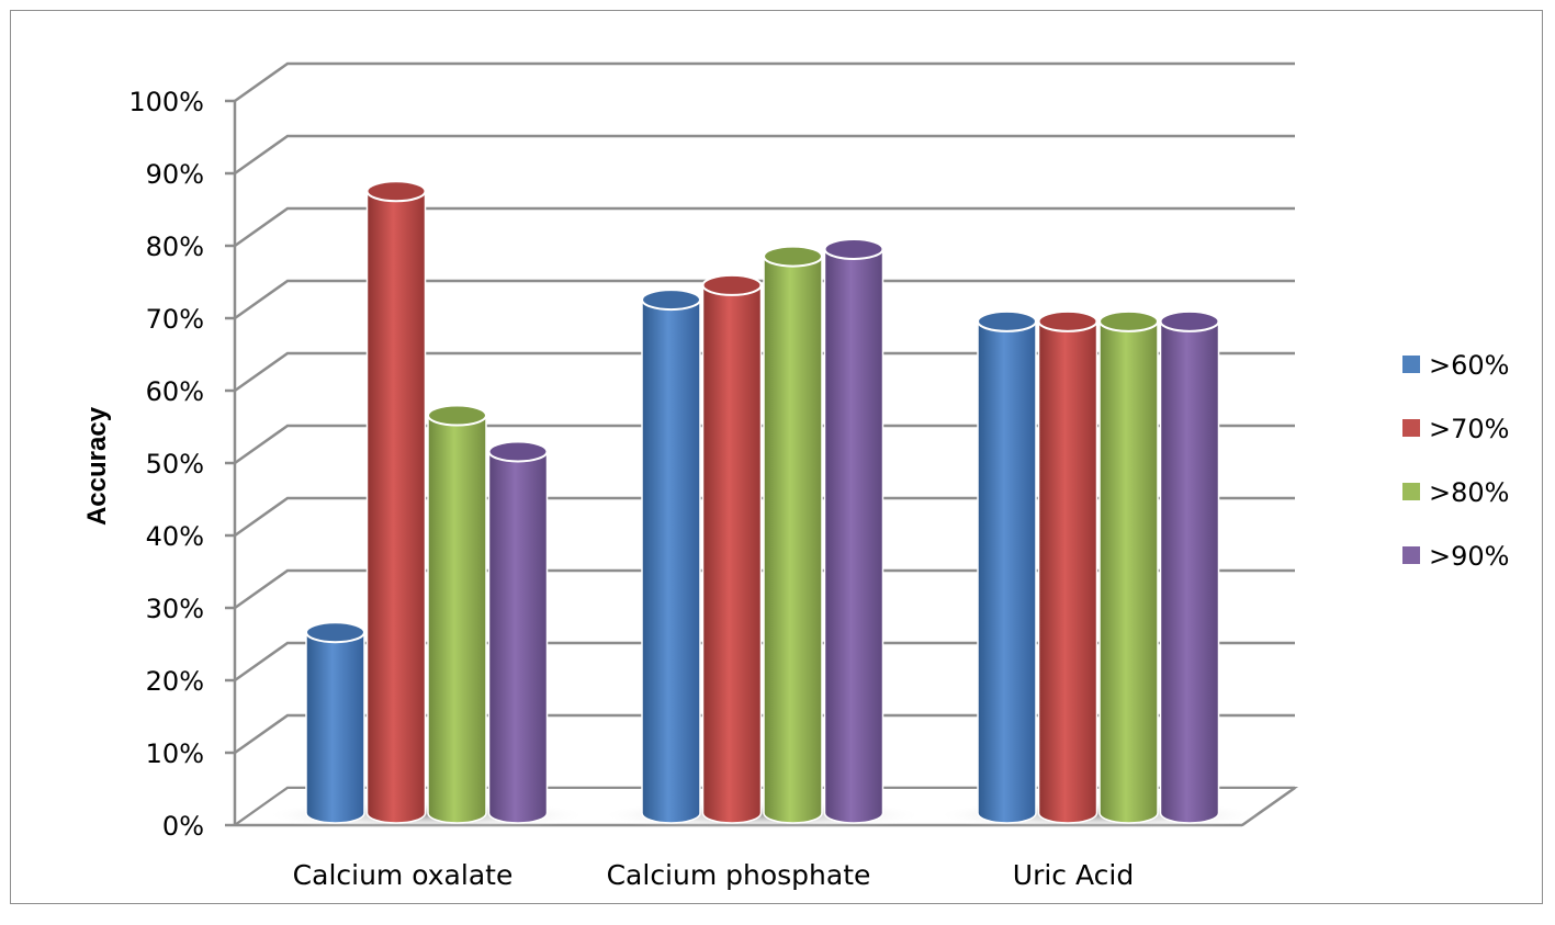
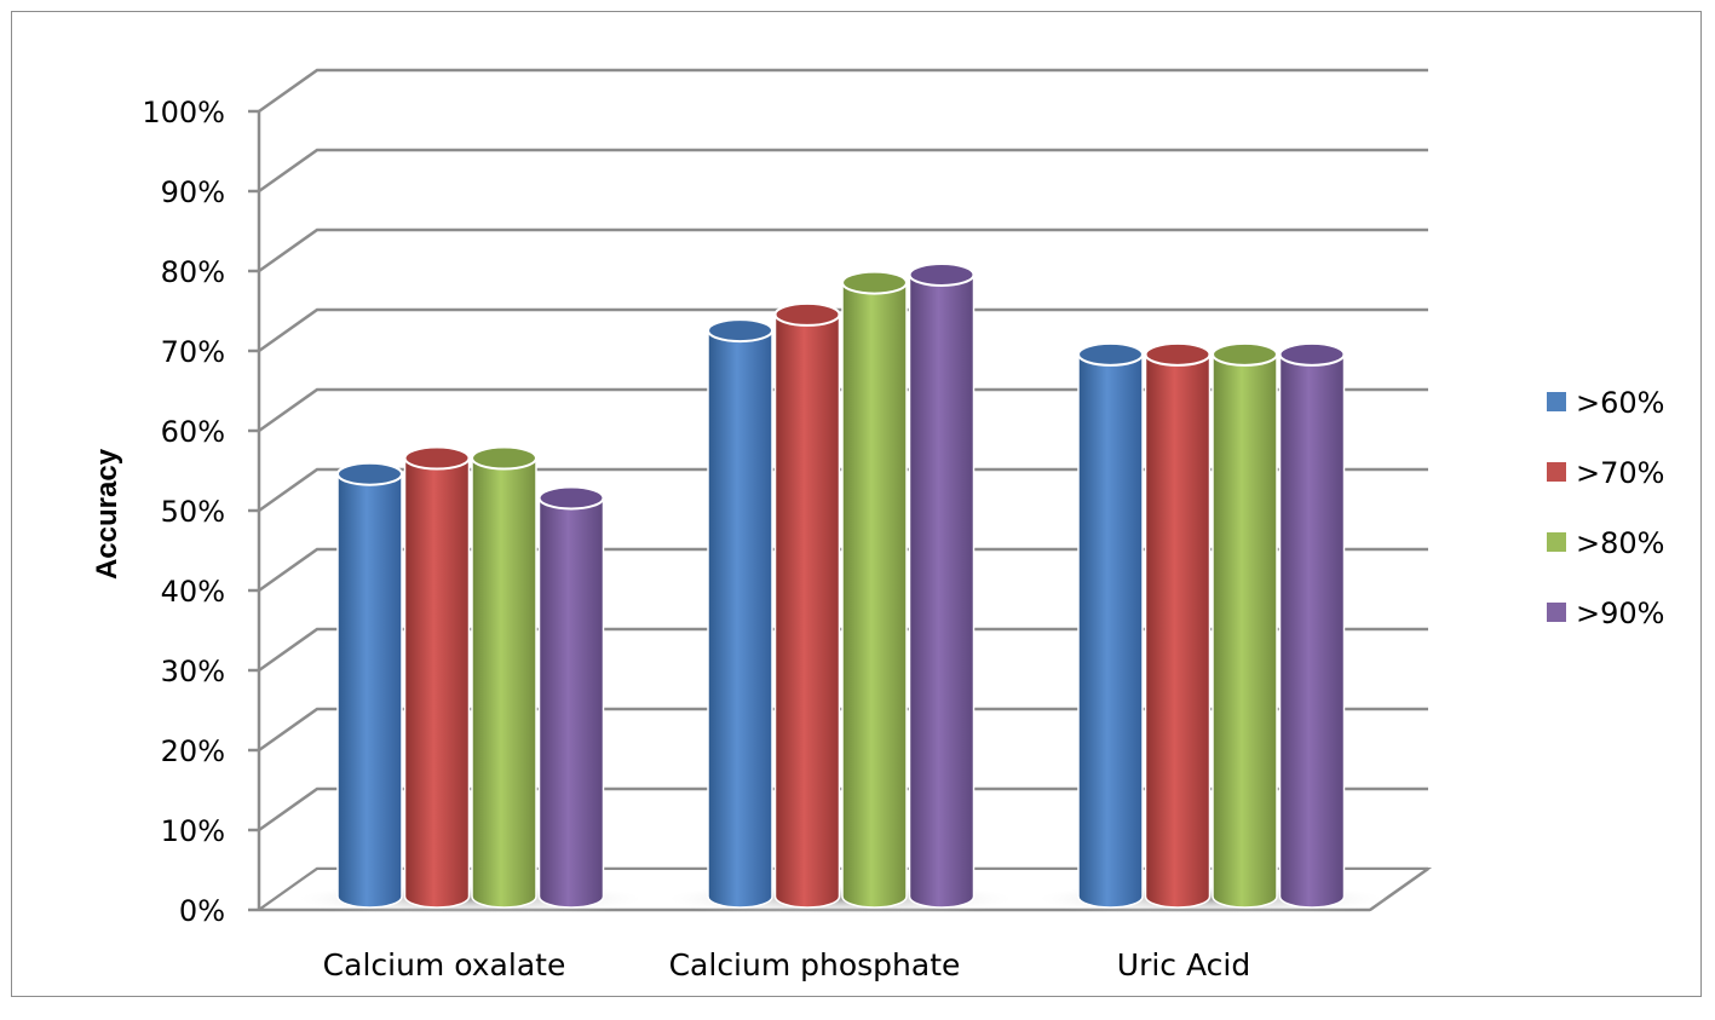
>60%/Calcium oxalate: 25% -> 53%
>70%/Calcium oxalate: 86% -> 55%
